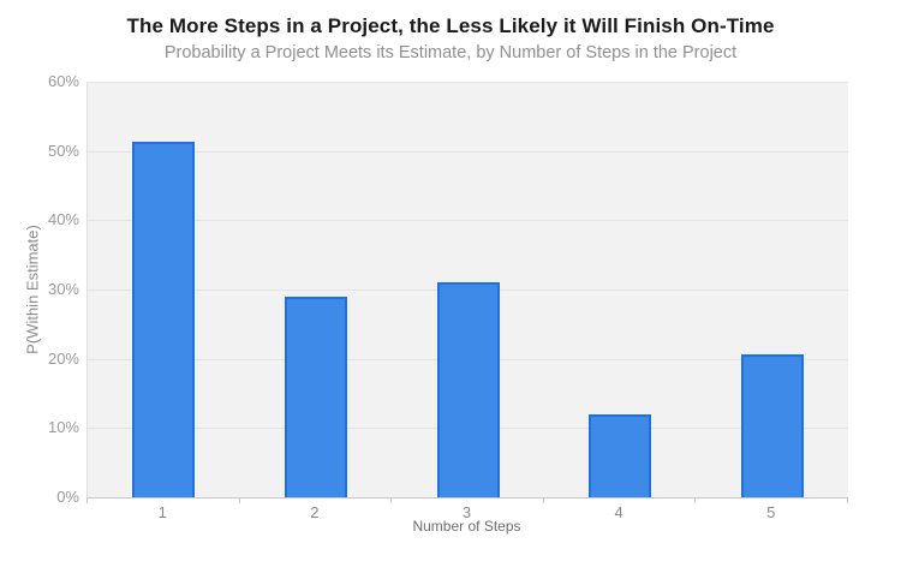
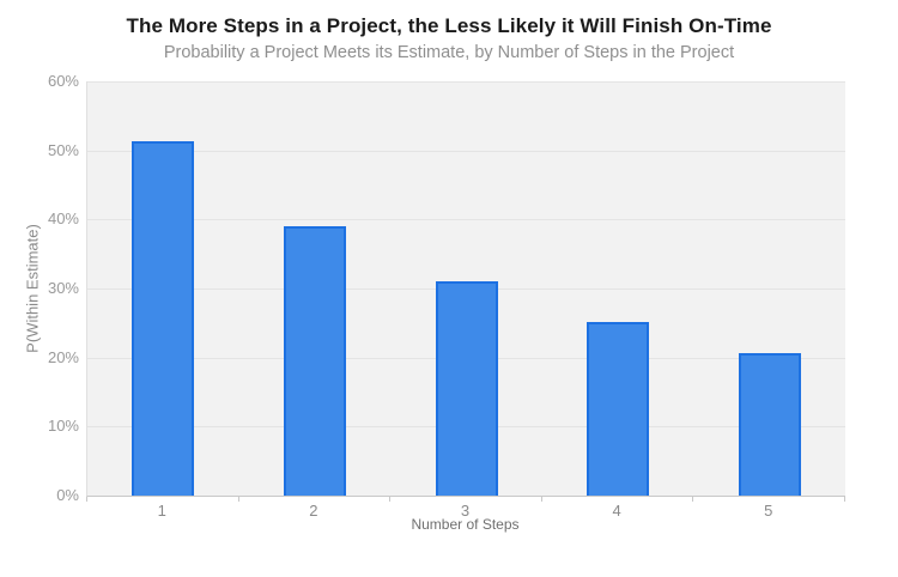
2: 29% -> 39%
4: 12% -> 25%
